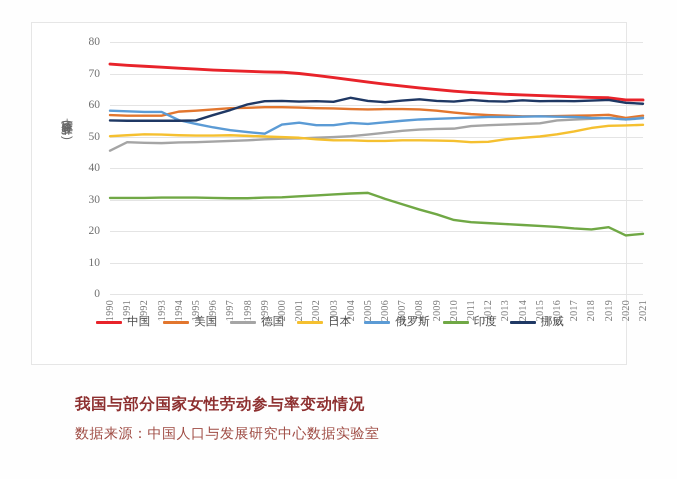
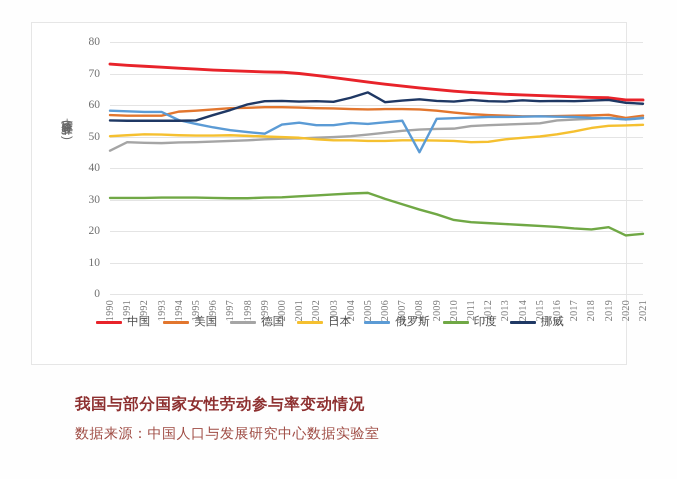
挪威/2005: 61 -> 64
俄罗斯/2008: 55 -> 45
